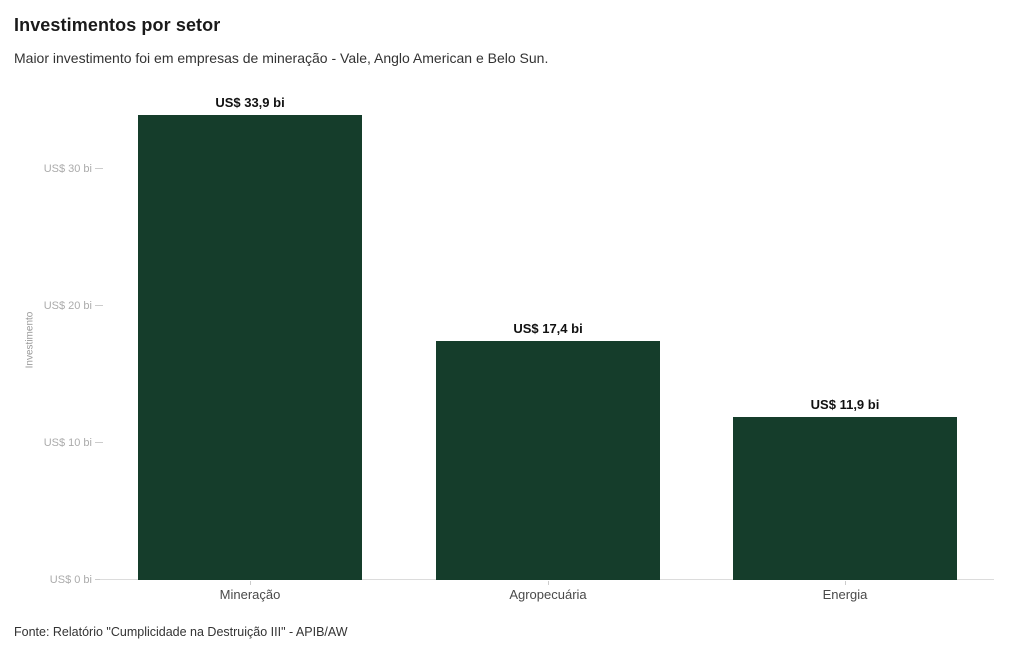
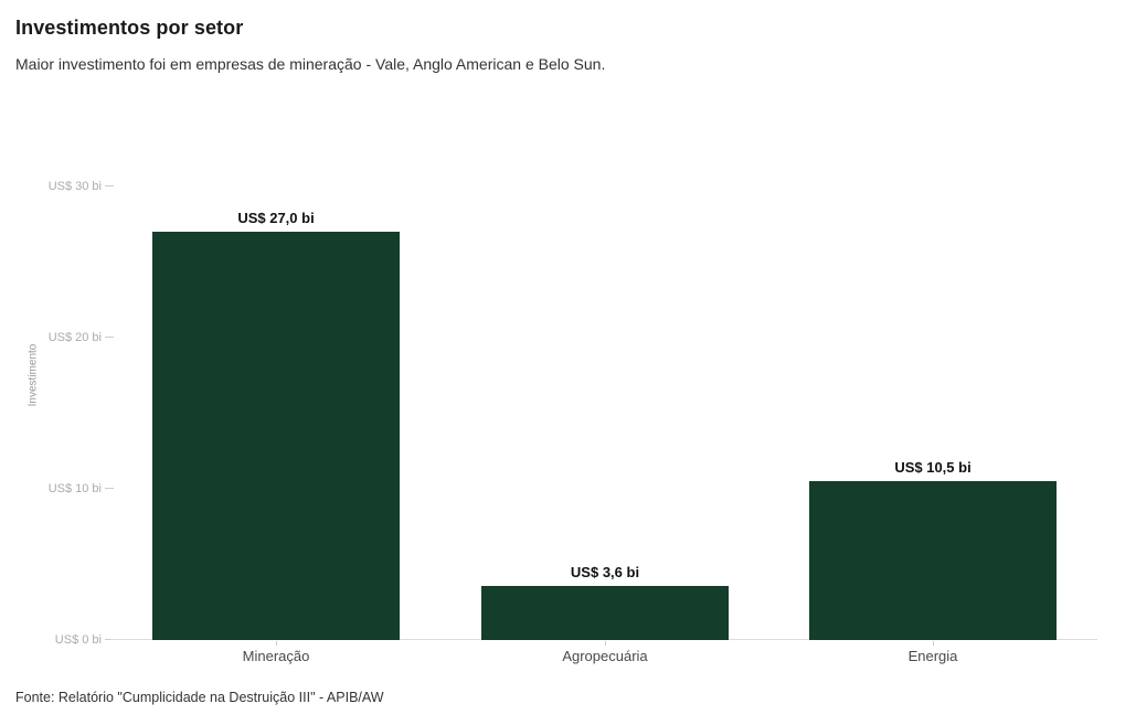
Mineração: 33,9 -> 27,0
Agropecuária: 17,4 -> 3,6
Energia: 11,9 -> 10,5
